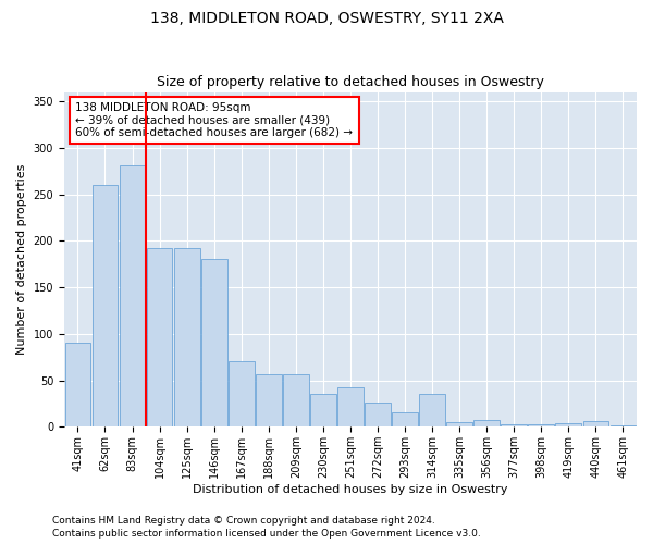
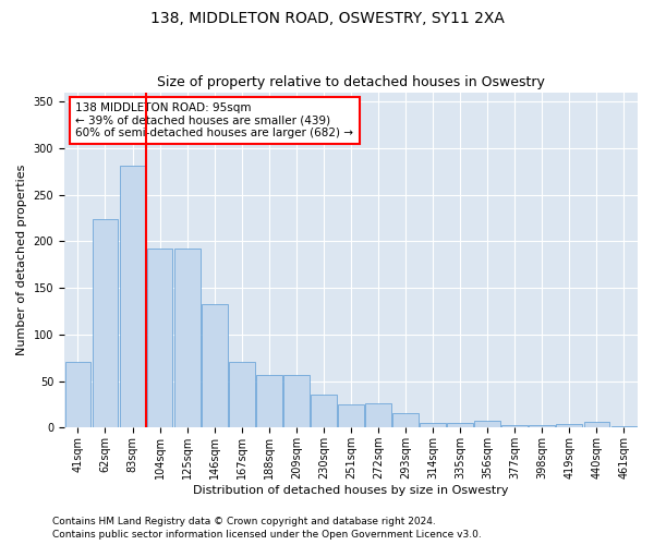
41sqm: 90 -> 70
62sqm: 260 -> 224
146sqm: 180 -> 133
251sqm: 42 -> 25
314sqm: 36 -> 5
